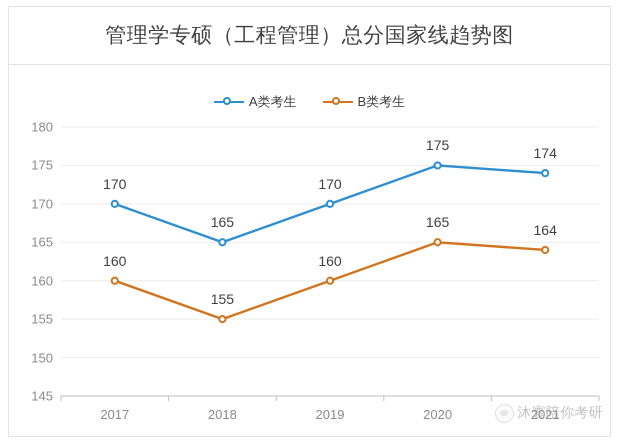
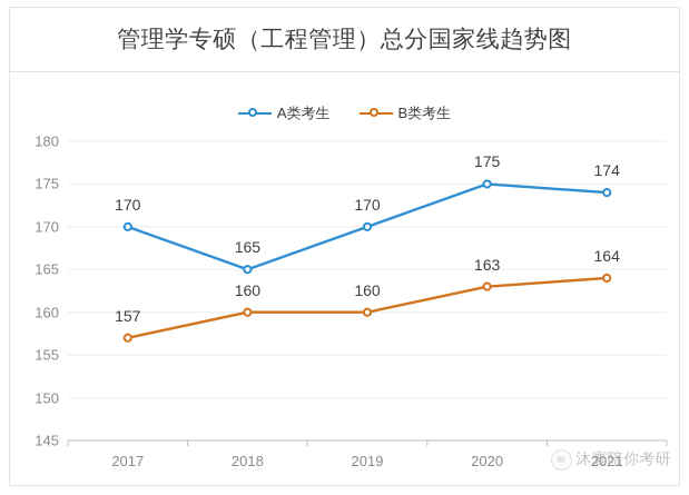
B类考生/2017: 160 -> 157
B类考生/2018: 155 -> 160
B类考生/2020: 165 -> 163
